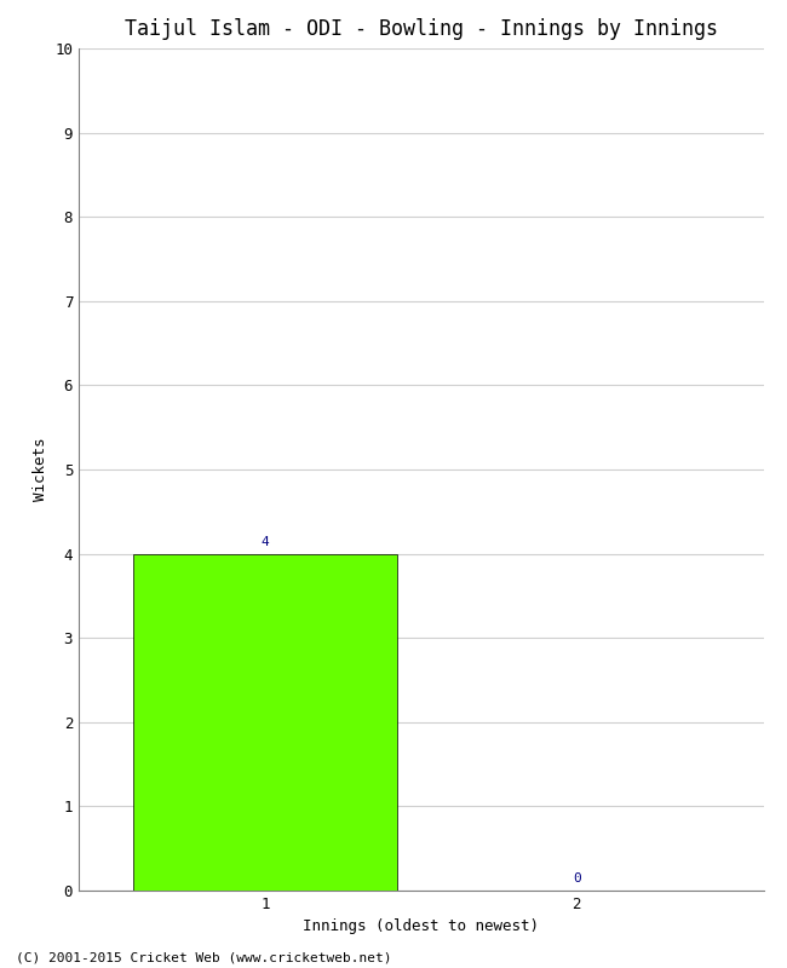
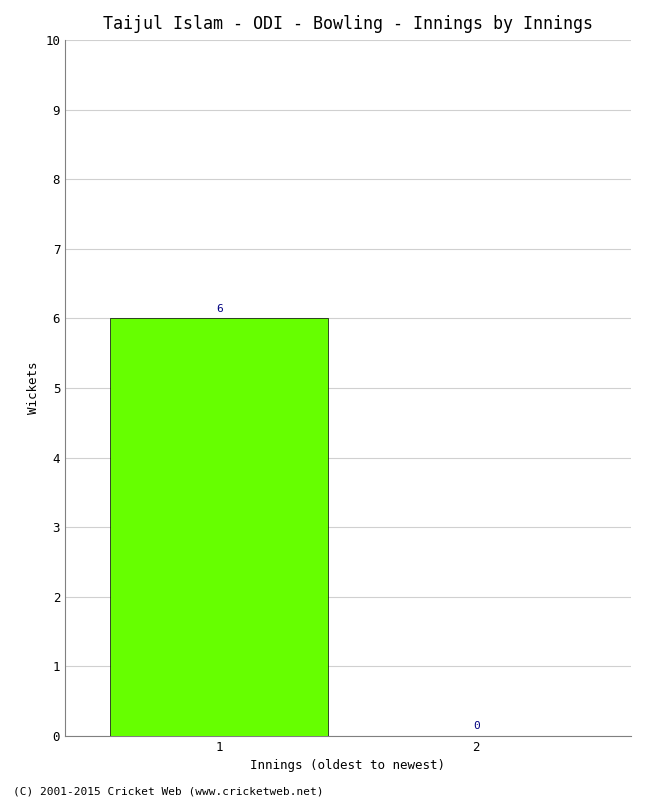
1: 4 -> 6
